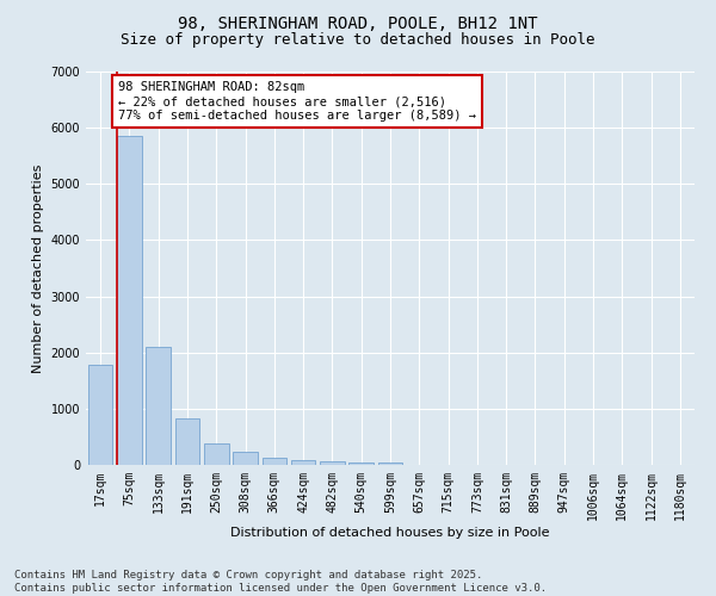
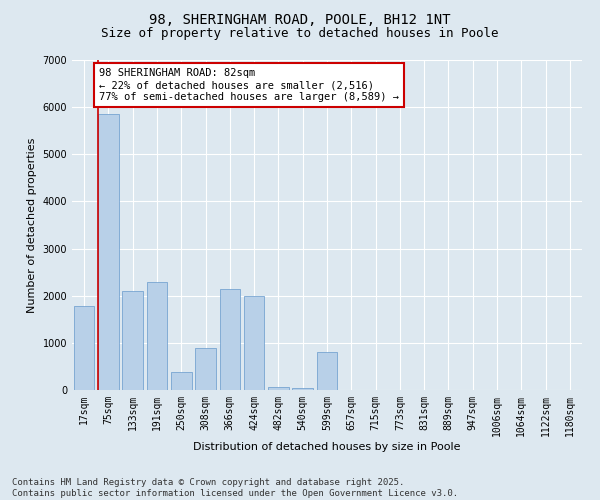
191sqm: 830 -> 2300
308sqm: 230 -> 900
366sqm: 130 -> 2150
424sqm: 90 -> 2000
599sqm: 50 -> 800
